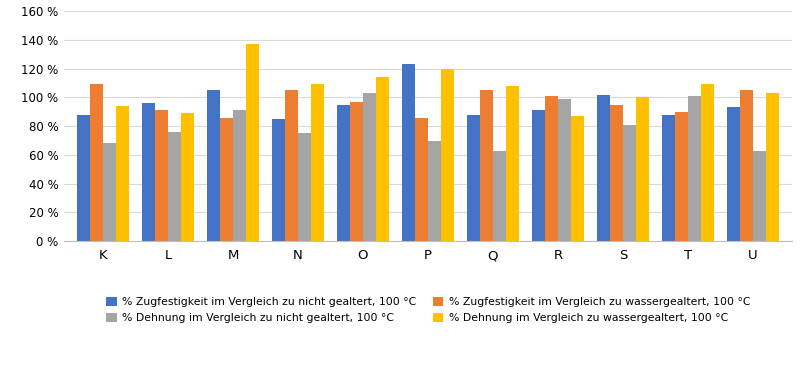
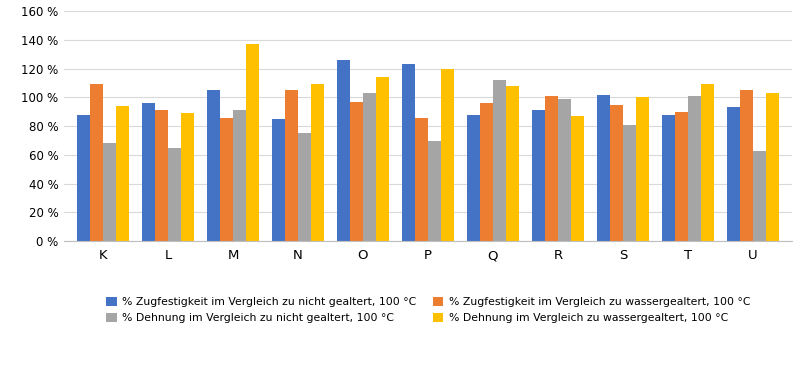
% Dehnung im Vergleich zu nicht gealtert, 100 °C/L: 76 % -> 65 %
% Zugfestigkeit im Vergleich zu nicht gealtert, 100 °C/O: 95 % -> 126 %
% Zugfestigkeit im Vergleich zu wassergealtert, 100 °C/Q: 105 % -> 96 %
% Dehnung im Vergleich zu nicht gealtert, 100 °C/Q: 63 % -> 112 %
